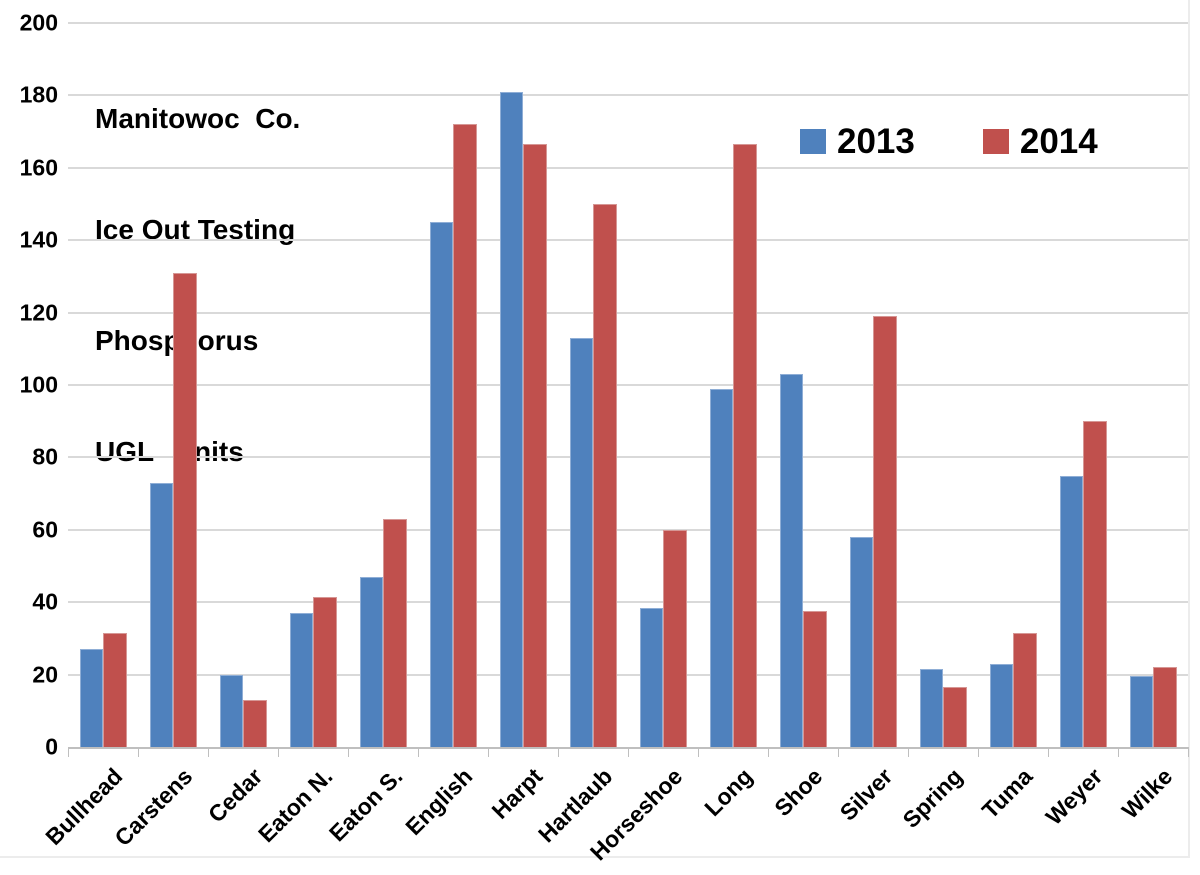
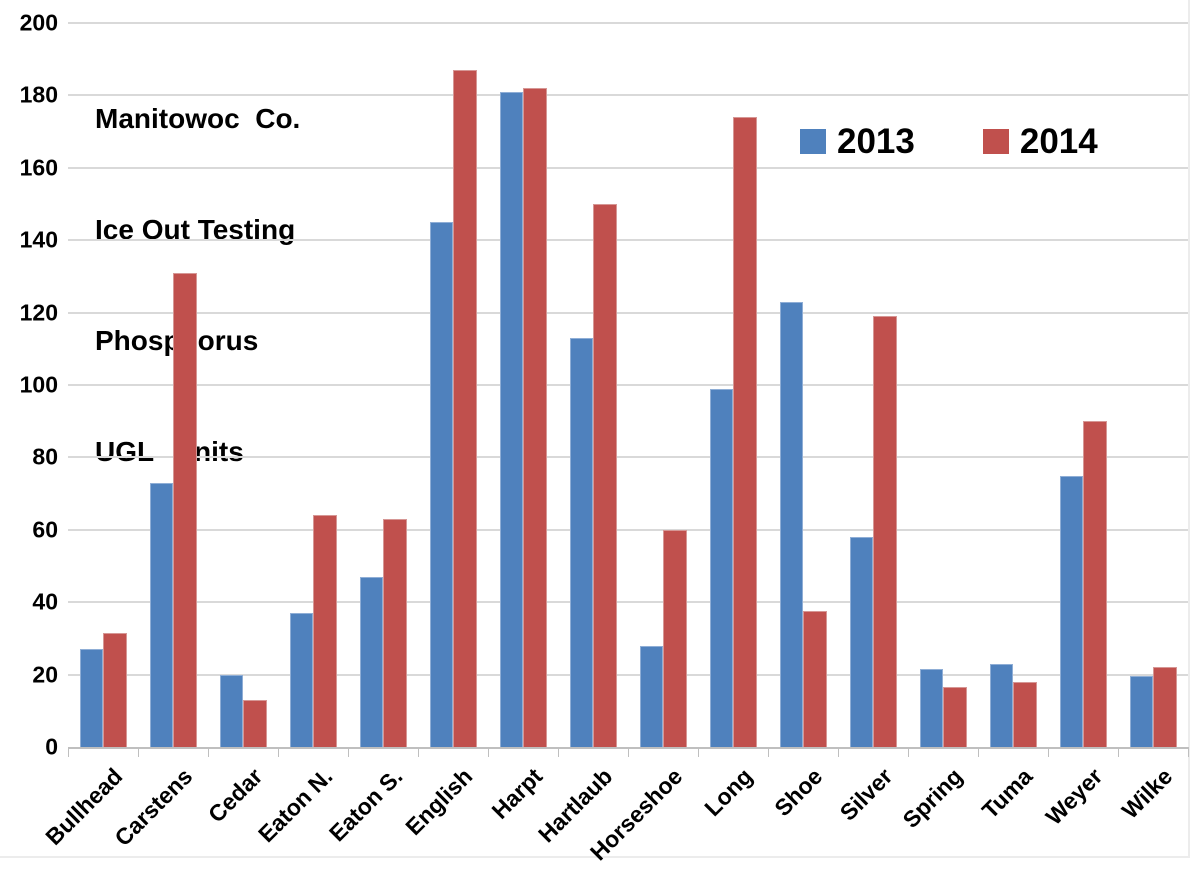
2014/Eaton N.: 42 -> 64
2014/English: 172 -> 187
2014/Harpt: 166 -> 182
2013/Horseshoe: 38 -> 28
2014/Long: 166 -> 174
2013/Shoe: 103 -> 123
2014/Tuma: 32 -> 18
